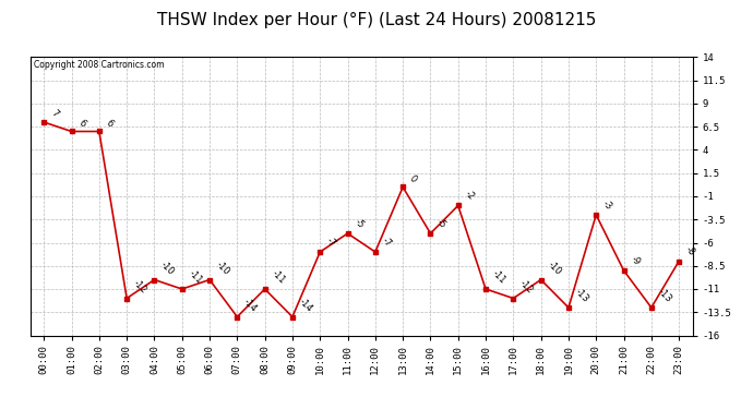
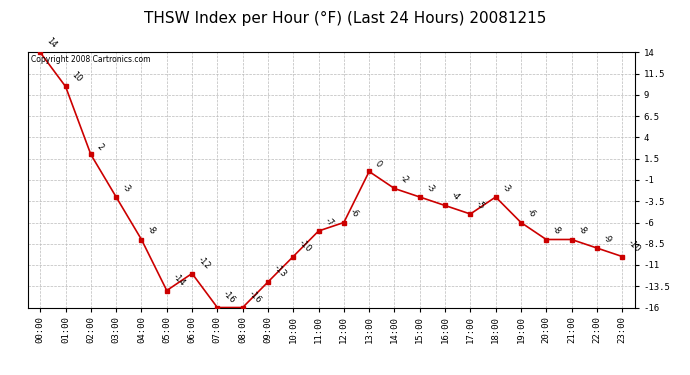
00:00: 7 -> 14
01:00: 6 -> 10
02:00: 6 -> 2
03:00: -12 -> -3
04:00: -10 -> -8
05:00: -11 -> -14
06:00: -10 -> -12
07:00: -14 -> -16
08:00: -11 -> -16
09:00: -14 -> -13
10:00: -7 -> -10
11:00: -5 -> -7
12:00: -7 -> -6
14:00: -5 -> -2
15:00: -2 -> -3
16:00: -11 -> -4
17:00: -12 -> -5
18:00: -10 -> -3
19:00: -13 -> -6
20:00: -3 -> -8
21:00: -9 -> -8
22:00: -13 -> -9
23:00: -8 -> -10
